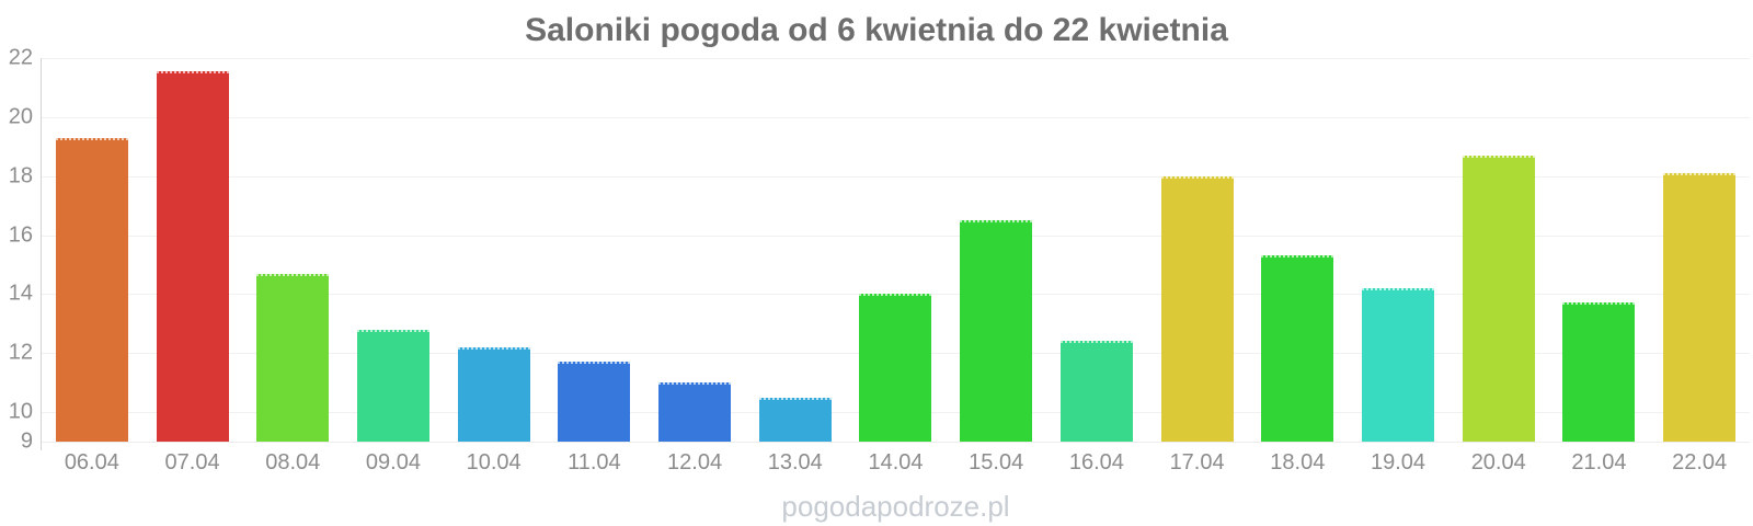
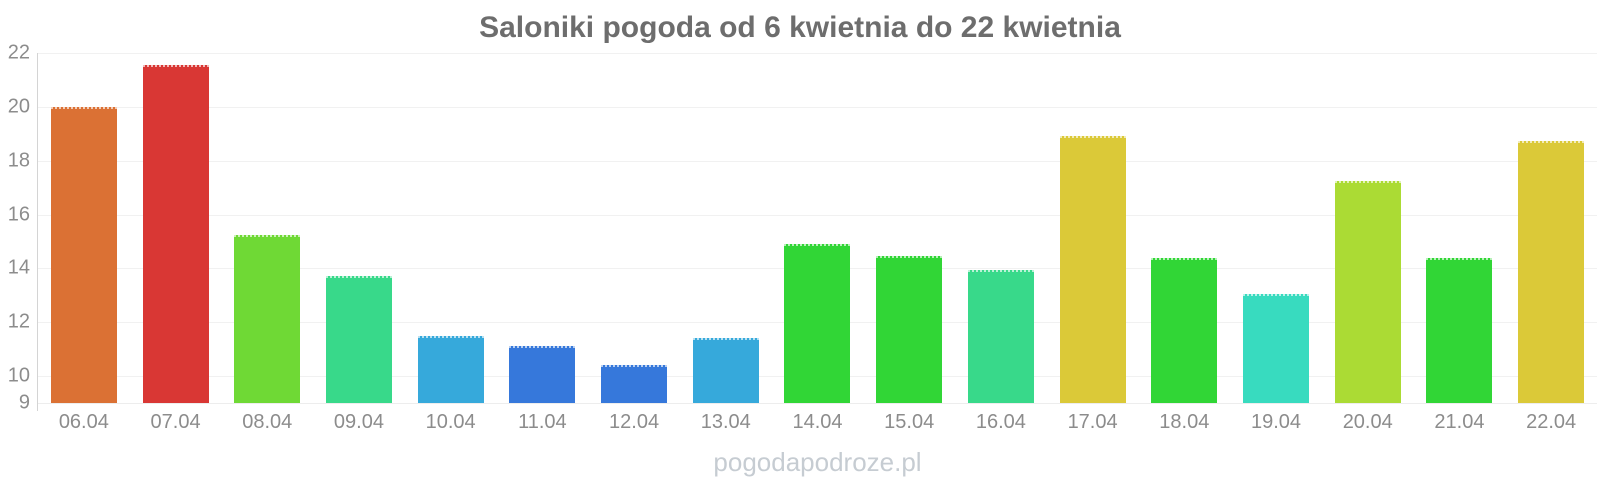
06.04: 19.3 -> 20.0
08.04: 14.7 -> 15.2
09.04: 12.8 -> 13.7
10.04: 12.2 -> 11.5
11.04: 11.7 -> 11.1
12.04: 11.0 -> 10.4
13.04: 10.5 -> 11.4
14.04: 14.0 -> 14.9
15.04: 16.5 -> 14.4
16.04: 12.4 -> 13.9
17.04: 18.0 -> 18.9
18.04: 15.3 -> 14.4
19.04: 14.2 -> 13.1
20.04: 18.7 -> 17.2
21.04: 13.7 -> 14.4
22.04: 18.1 -> 18.8
